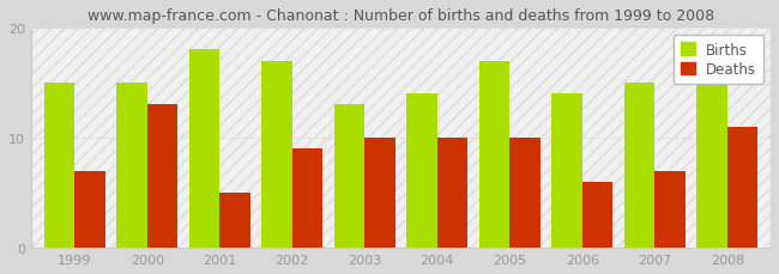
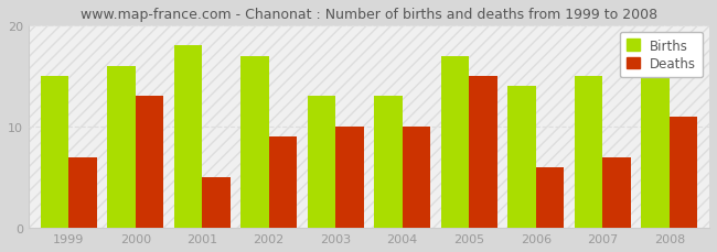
Births/2000: 15 -> 16
Births/2004: 14 -> 13
Deaths/2005: 10 -> 15
